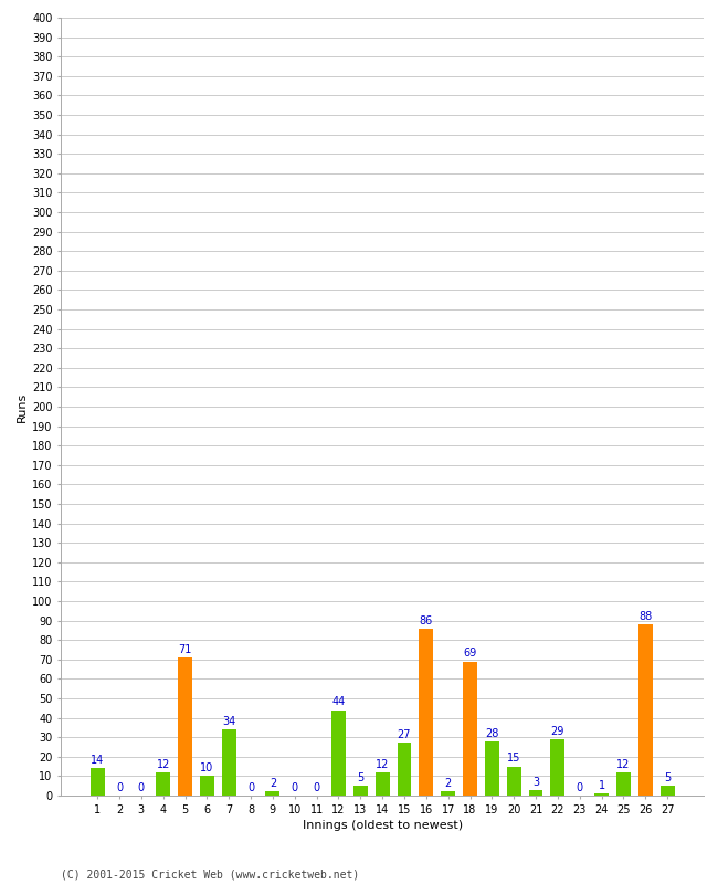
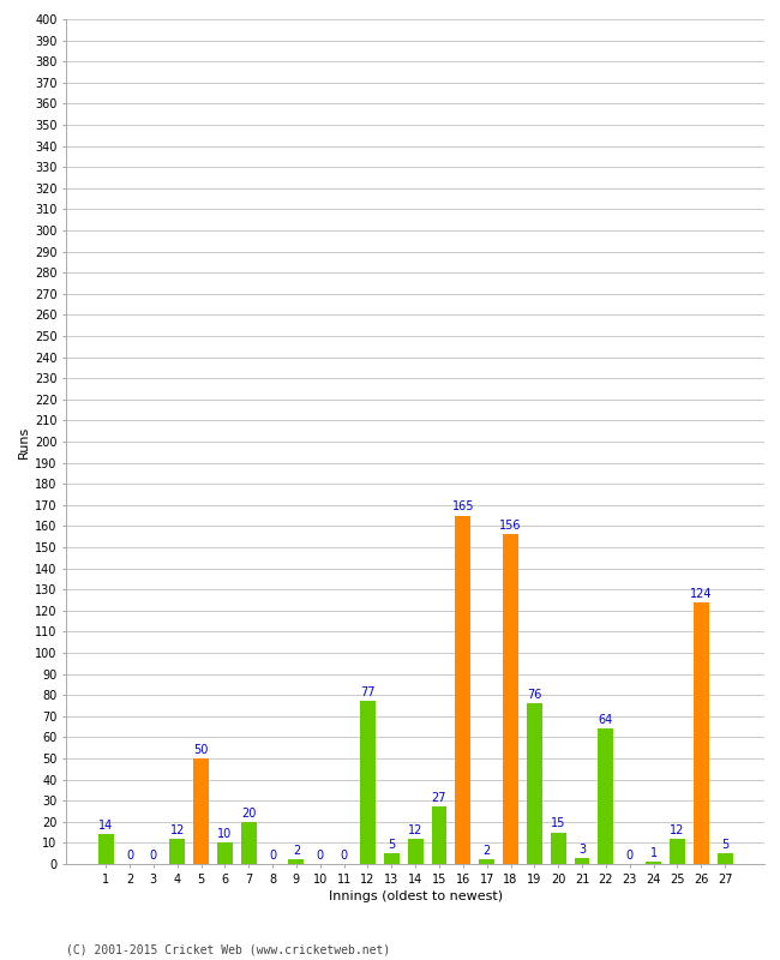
5: 71 -> 50
7: 34 -> 20
12: 44 -> 77
16: 86 -> 165
18: 69 -> 156
19: 28 -> 76
22: 29 -> 64
26: 88 -> 124
